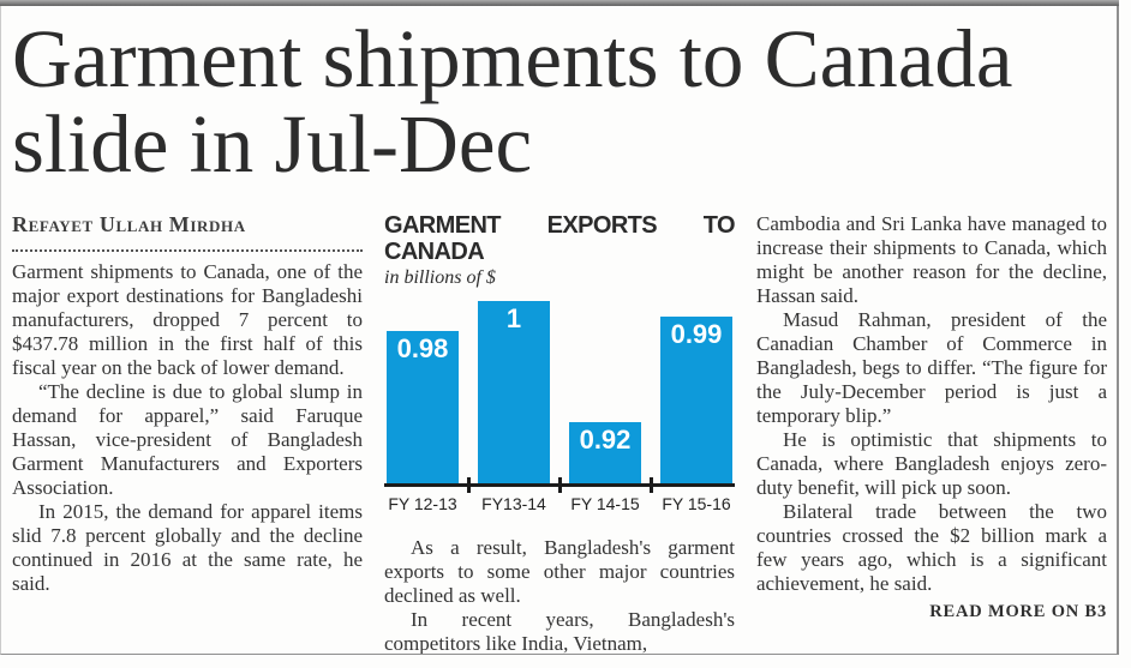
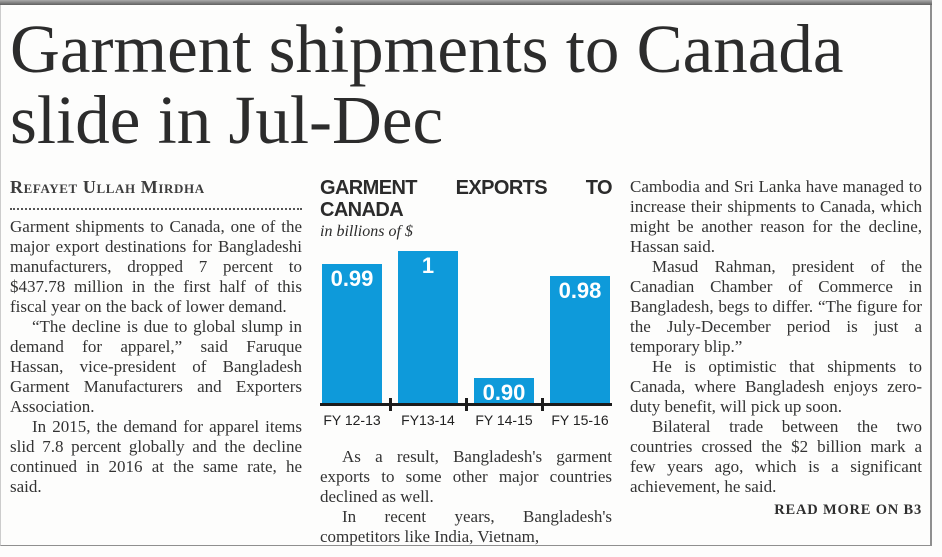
FY 12-13: 0.98 -> 0.99
FY 14-15: 0.92 -> 0.90
FY 15-16: 0.99 -> 0.98
